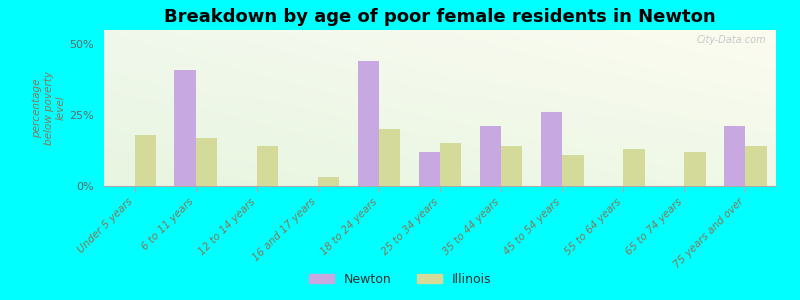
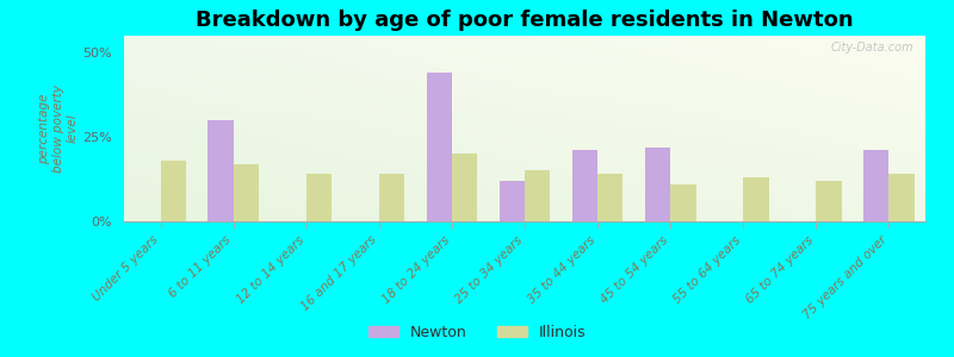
Newton/6 to 11 years: 41% -> 30%
Illinois/16 and 17 years: 3% -> 14%
Newton/45 to 54 years: 26% -> 22%
